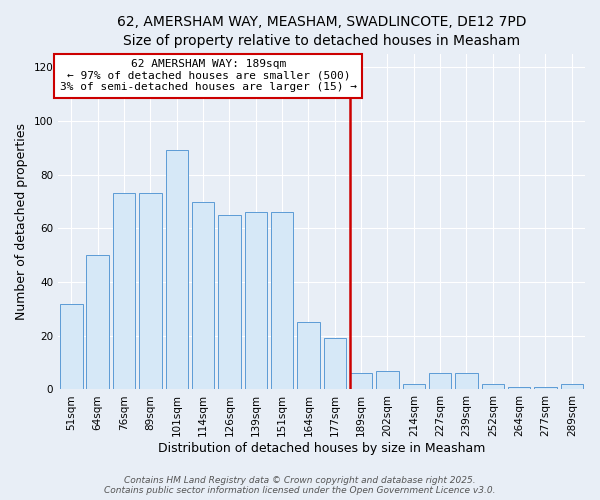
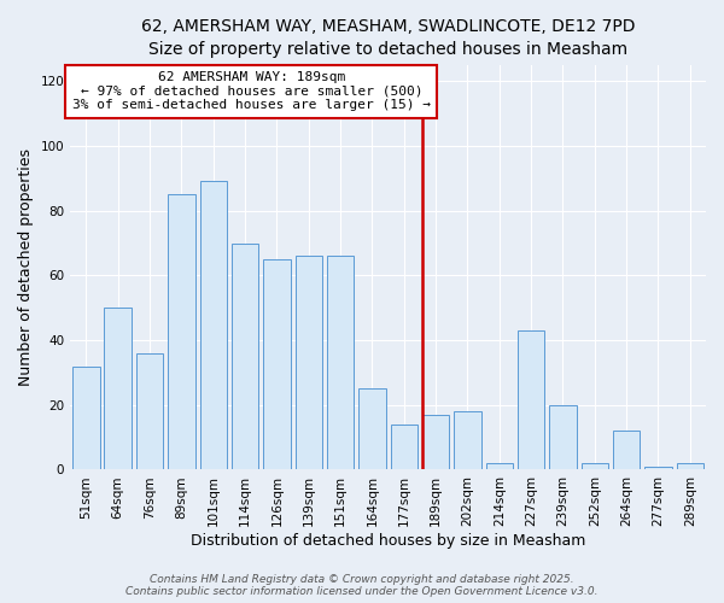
76sqm: 73 -> 36
89sqm: 73 -> 85
177sqm: 19 -> 14
189sqm: 6 -> 17
202sqm: 7 -> 18
227sqm: 6 -> 43
239sqm: 6 -> 20
264sqm: 1 -> 12
